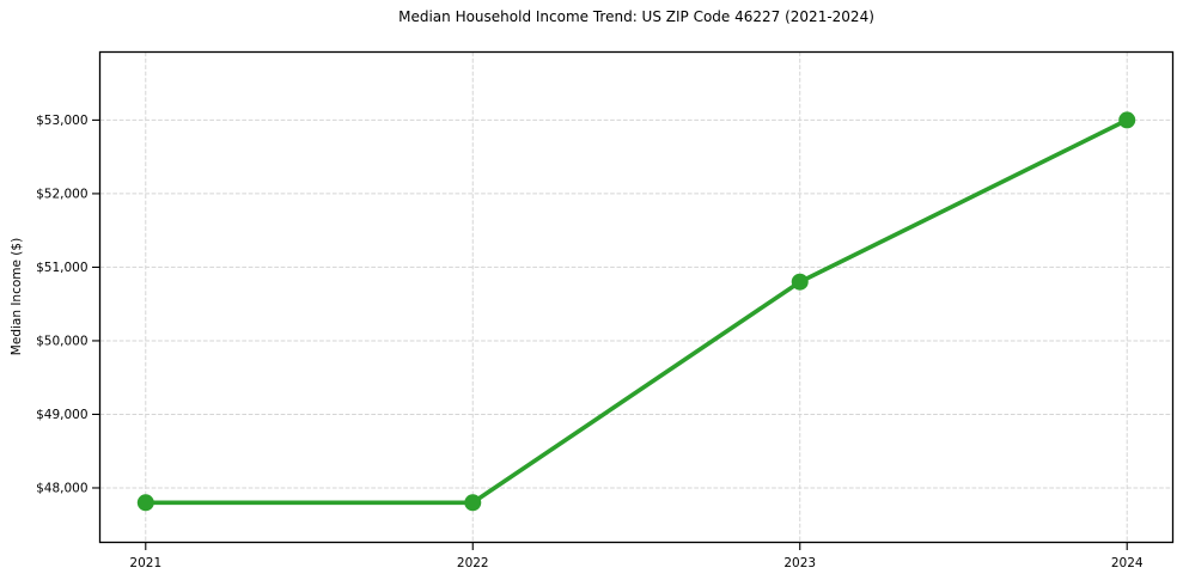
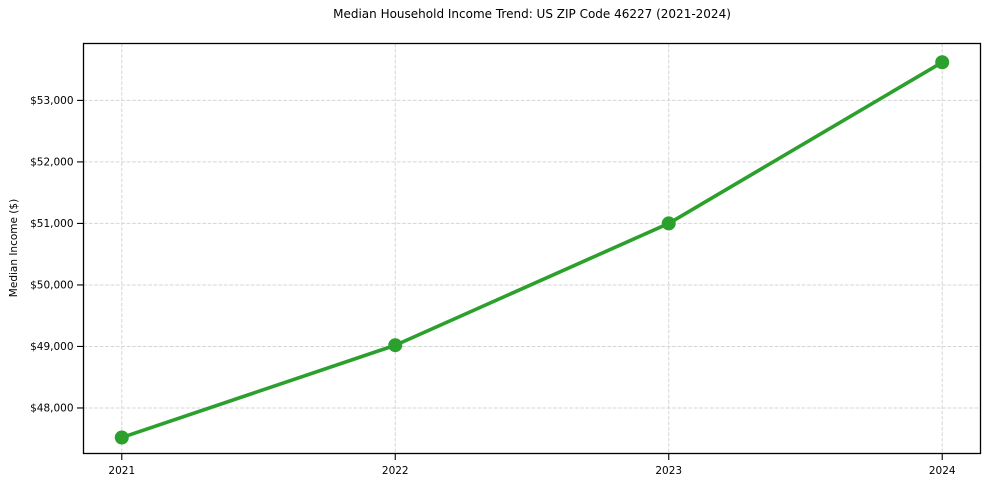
2021: $47800 -> $47500
2022: $47800 -> $49000
2023: $50800 -> $51000
2024: $53000 -> $53600
